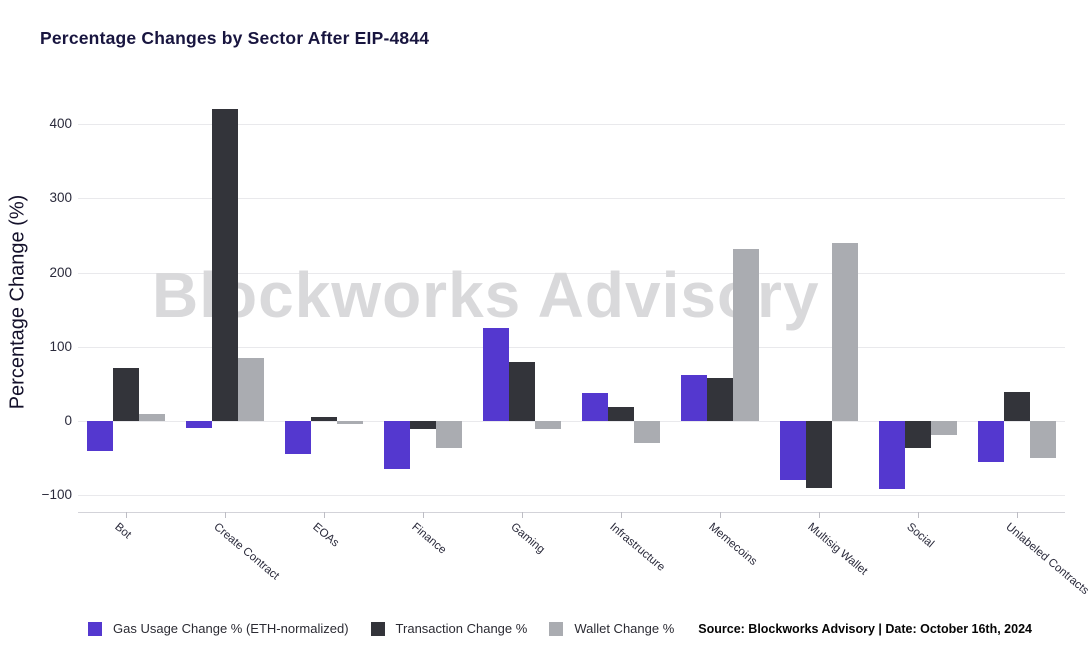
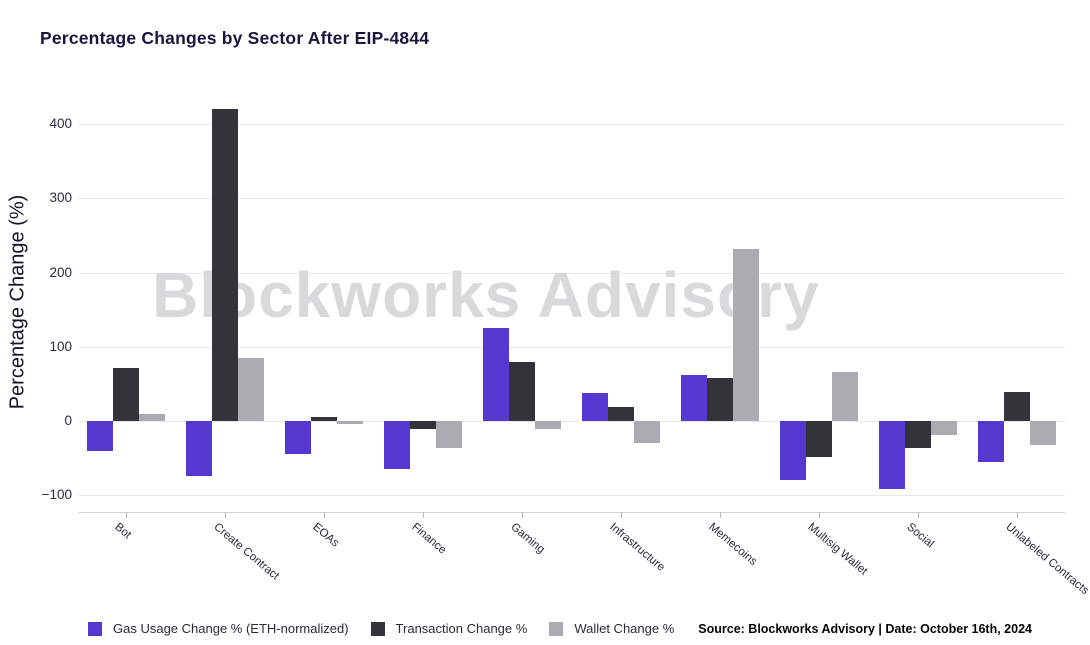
Gas Usage Change % (ETH-normalized)/Create Contract: -10 -> -70
Transaction Change %/Multisig Wallet: -90 -> -50
Wallet Change %/Multisig Wallet: 240 -> 70
Wallet Change %/Unlabeled Contracts: -50 -> -30
